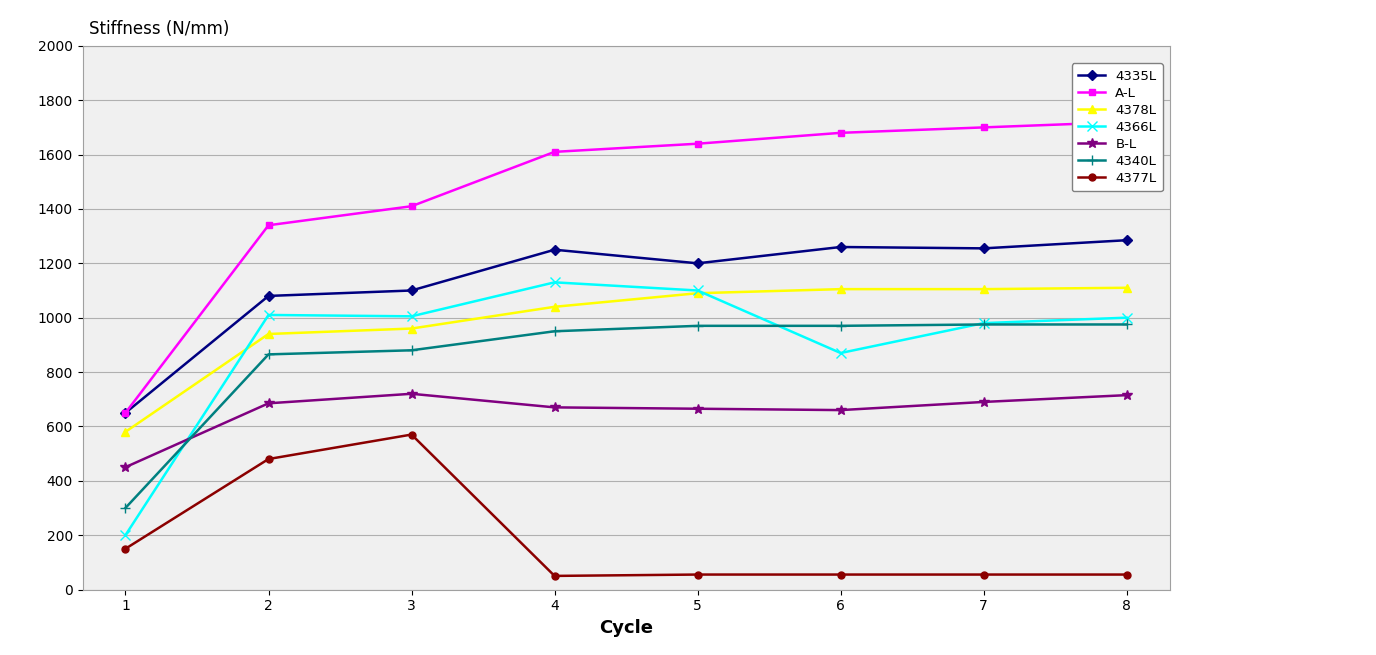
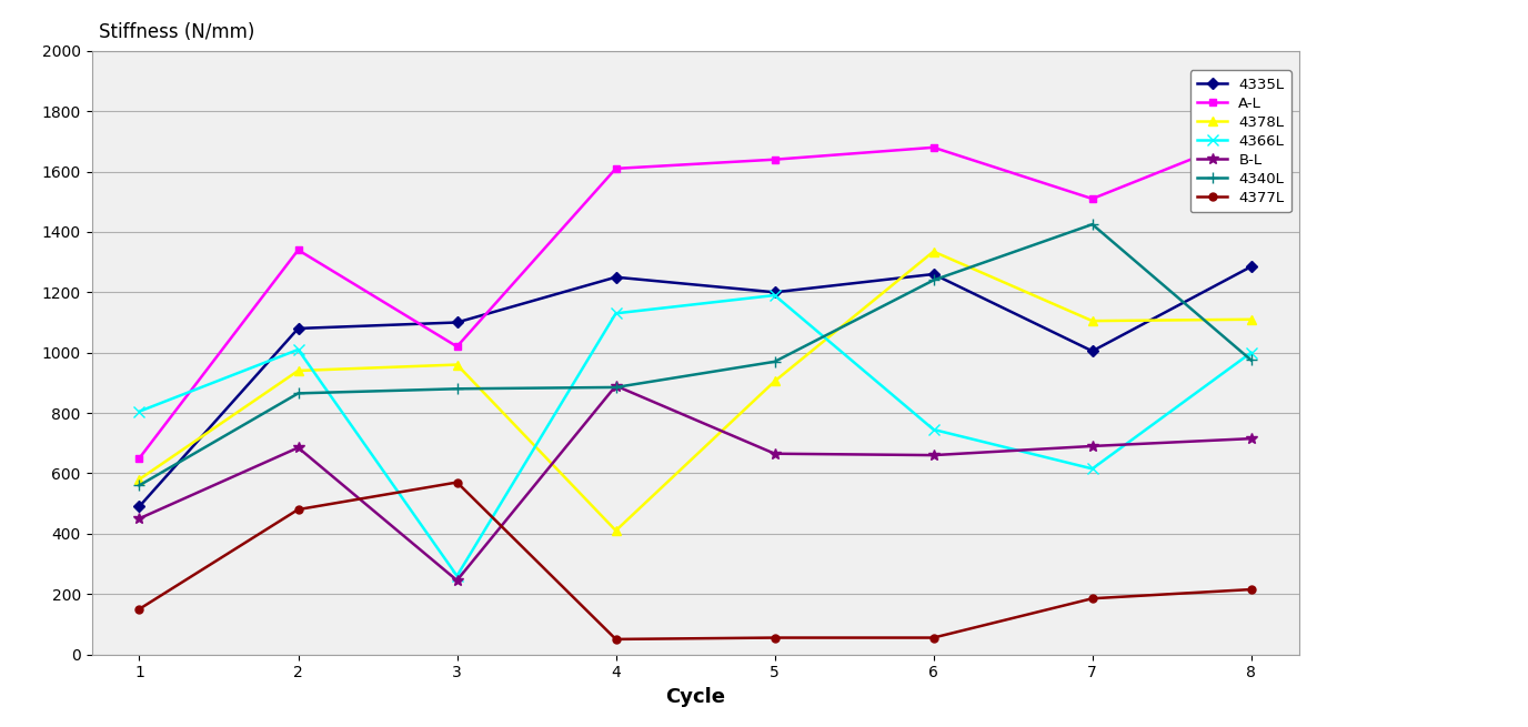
4335L/1: 650 -> 490
4366L/1: 200 -> 805
4340L/1: 300 -> 560
A-L/3: 1410 -> 1020
4366L/3: 1005 -> 260
B-L/3: 720 -> 245
4378L/4: 1040 -> 410
B-L/4: 670 -> 890
4340L/4: 950 -> 885
4378L/5: 1090 -> 905
4366L/5: 1100 -> 1190
4378L/6: 1105 -> 1335
4366L/6: 870 -> 745
4340L/6: 970 -> 1240
4335L/7: 1255 -> 1005
A-L/7: 1700 -> 1510
4366L/7: 980 -> 615
4340L/7: 975 -> 1425
4377L/7: 55 -> 185
4377L/8: 55 -> 215
